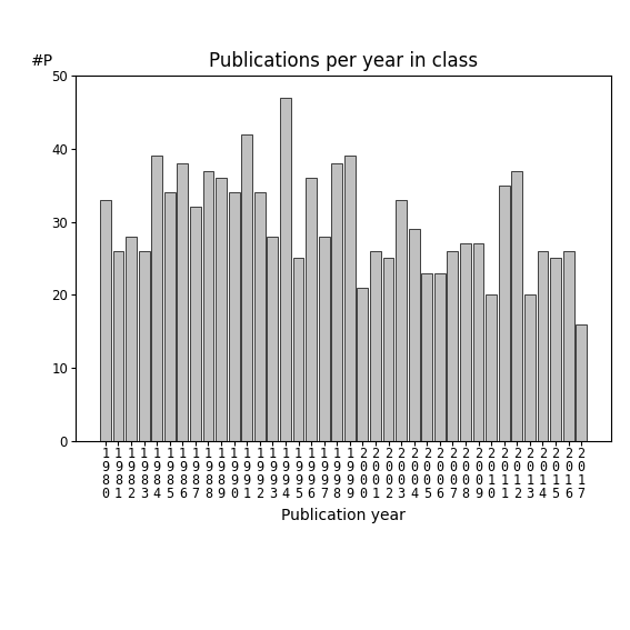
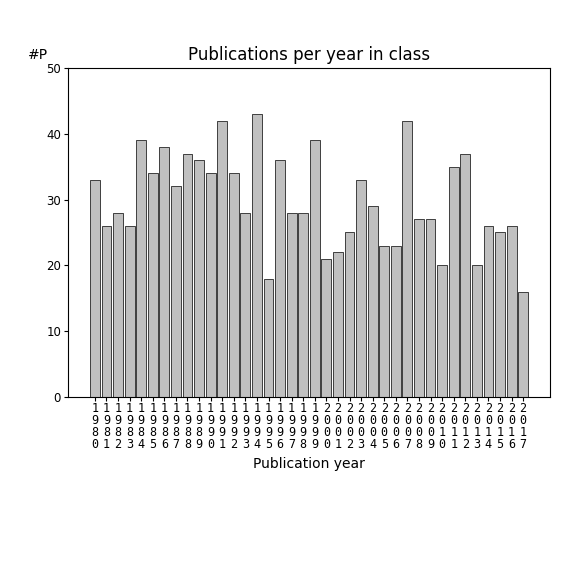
1 9 9 4: 47 -> 43
1 9 9 5: 25 -> 18
1 9 9 8: 38 -> 28
2 0 0 1: 26 -> 22
2 0 0 7: 26 -> 42
